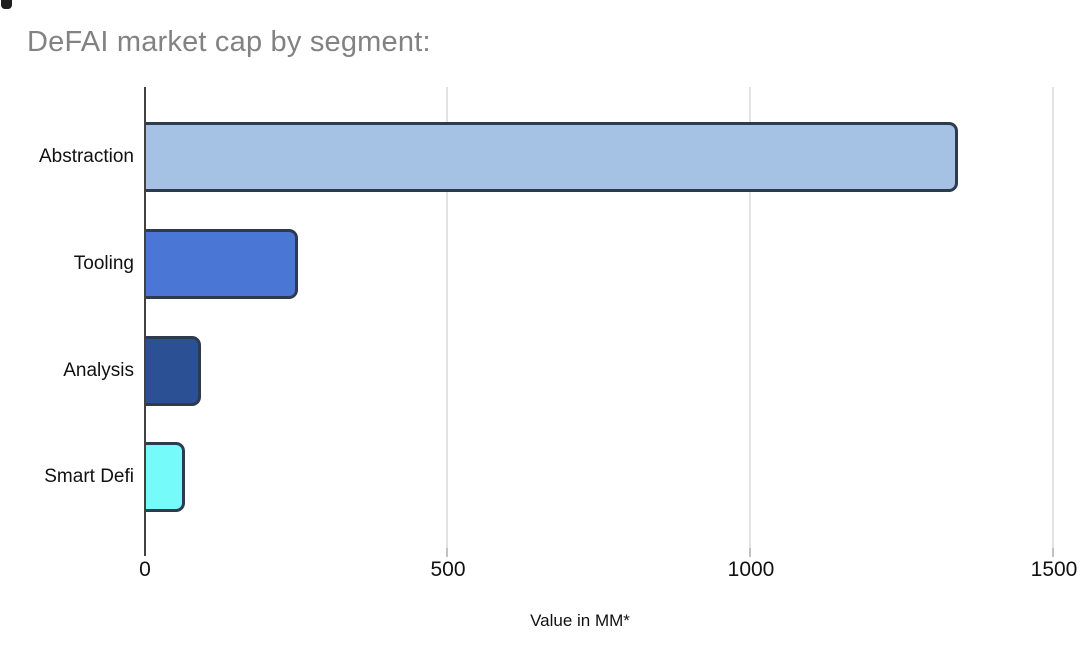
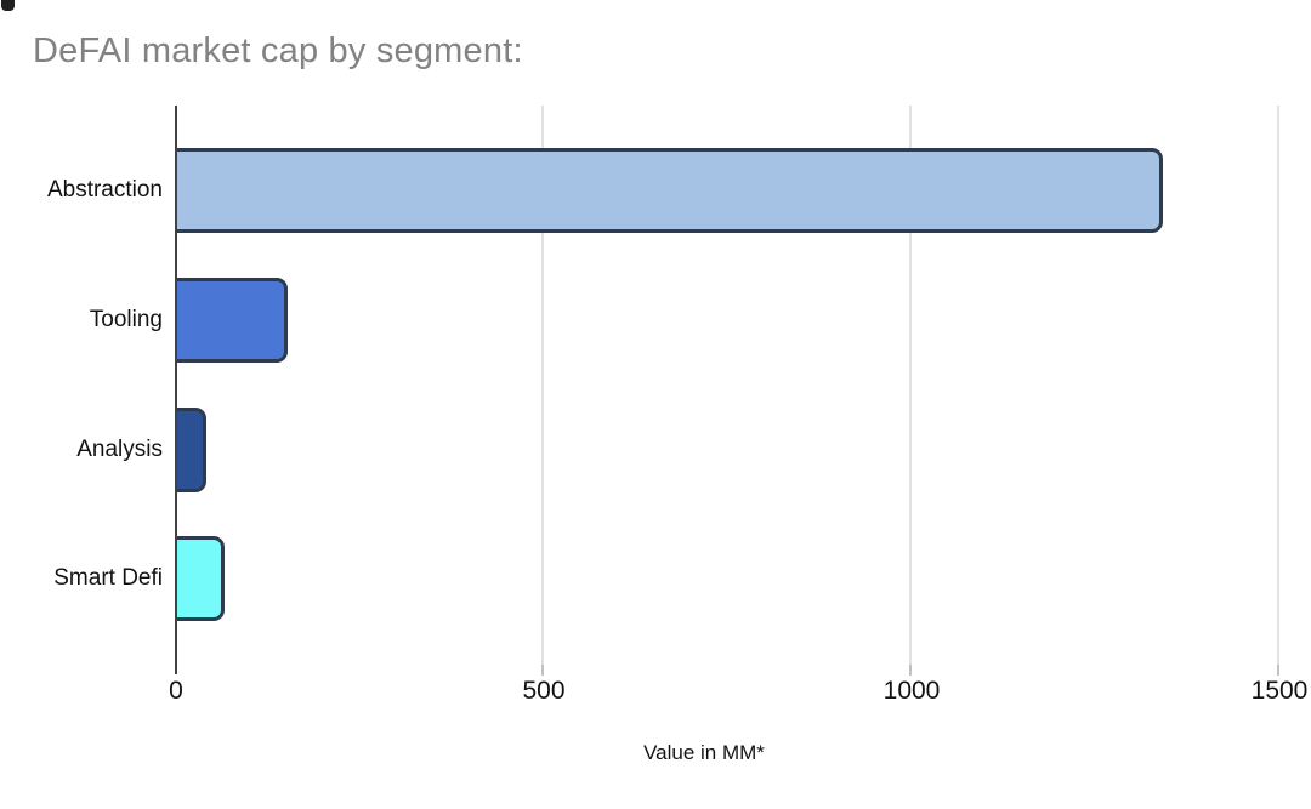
Tooling: 250 -> 150
Analysis: 90 -> 40
